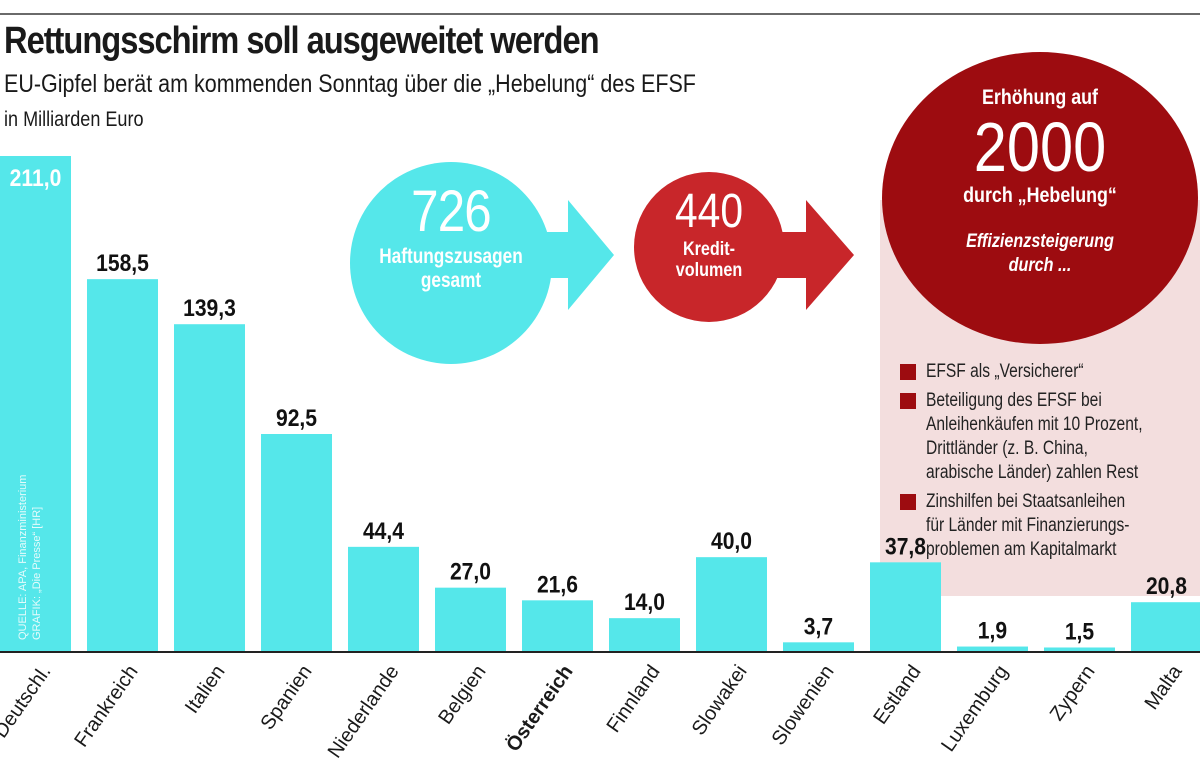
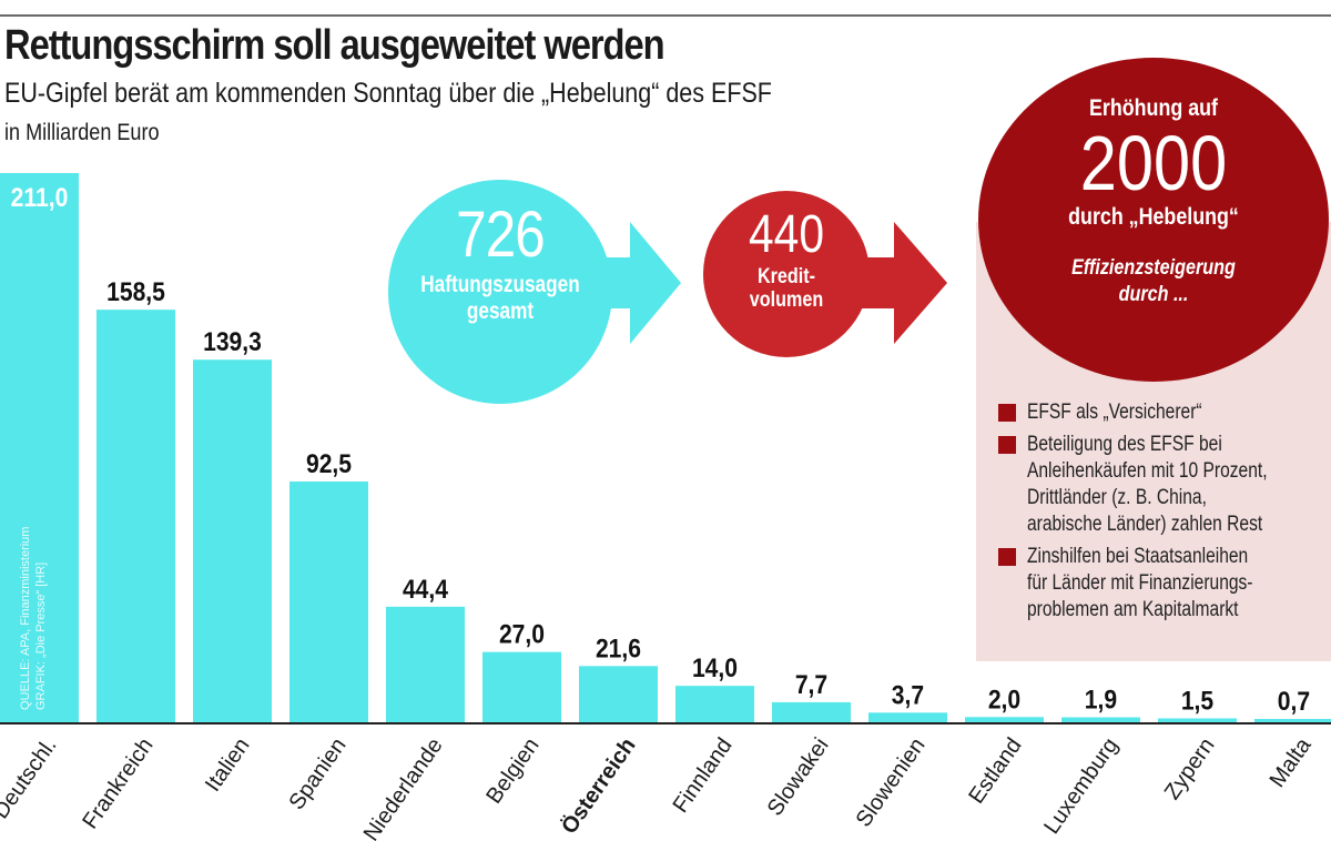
Slowakei: 40,0 -> 7,7
Estland: 37,8 -> 2,0
Malta: 20,8 -> 0,7
